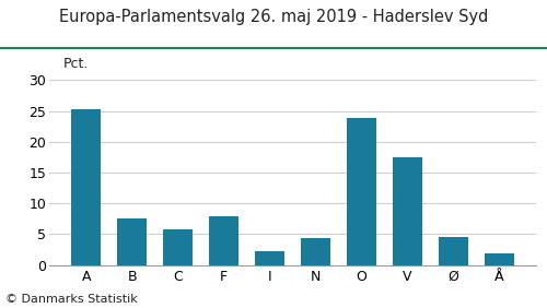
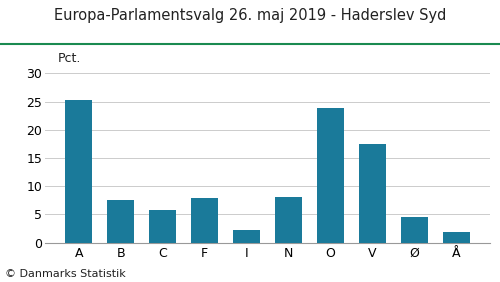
N: 4.3 -> 8.0
